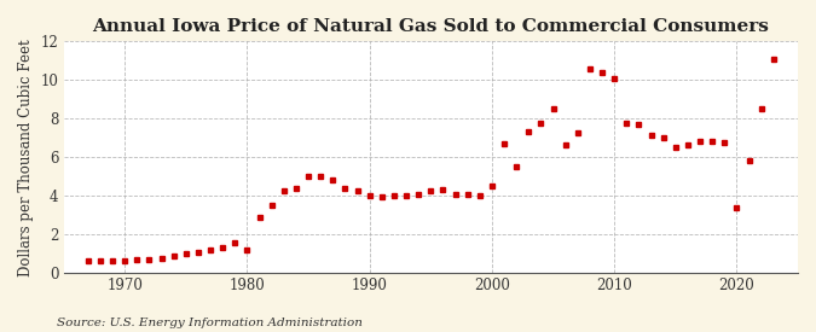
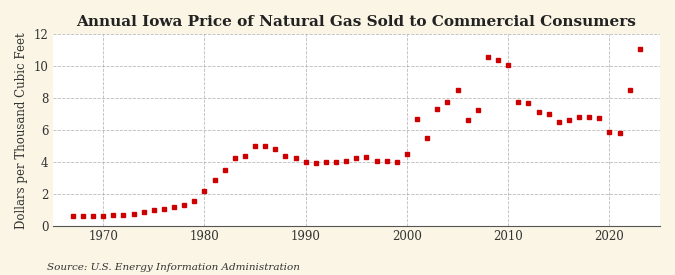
1980: 1.2 -> 2.2
2020: 3.4 -> 5.9
